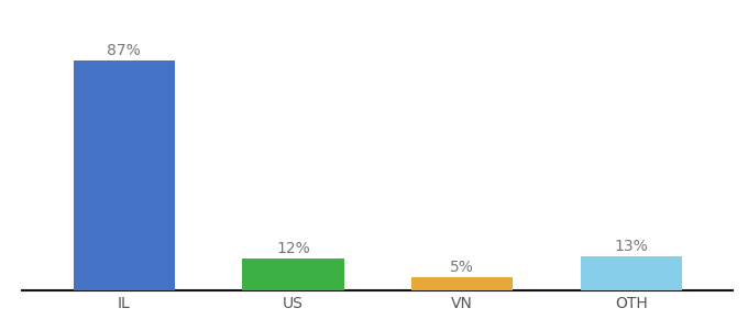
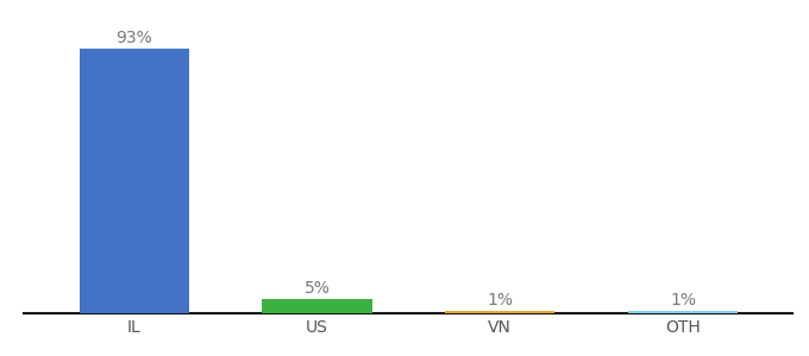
IL: 87% -> 93%
US: 12% -> 5%
VN: 5% -> 1%
OTH: 13% -> 1%
